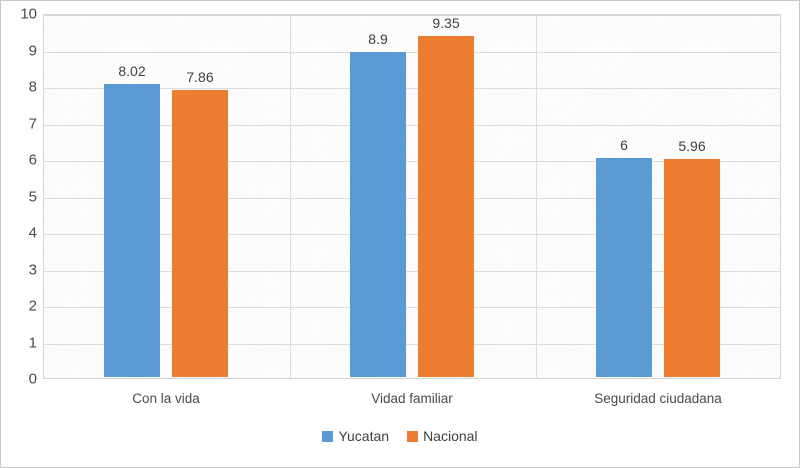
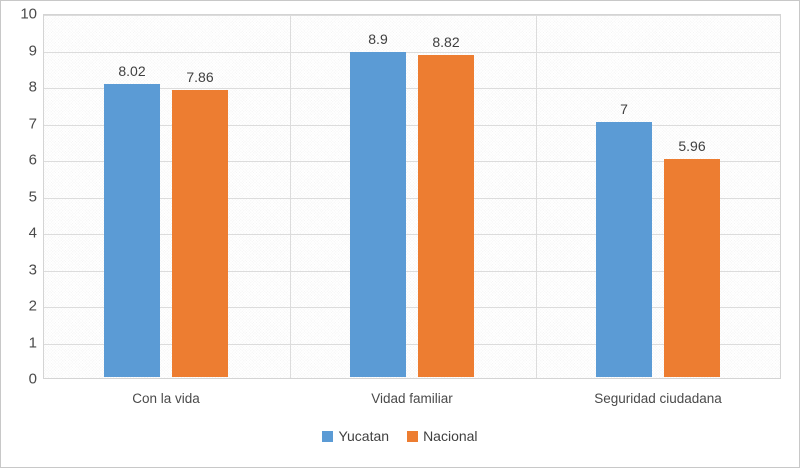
Nacional/Vidad familiar: 9.35 -> 8.82
Yucatan/Seguridad ciudadana: 6 -> 7
